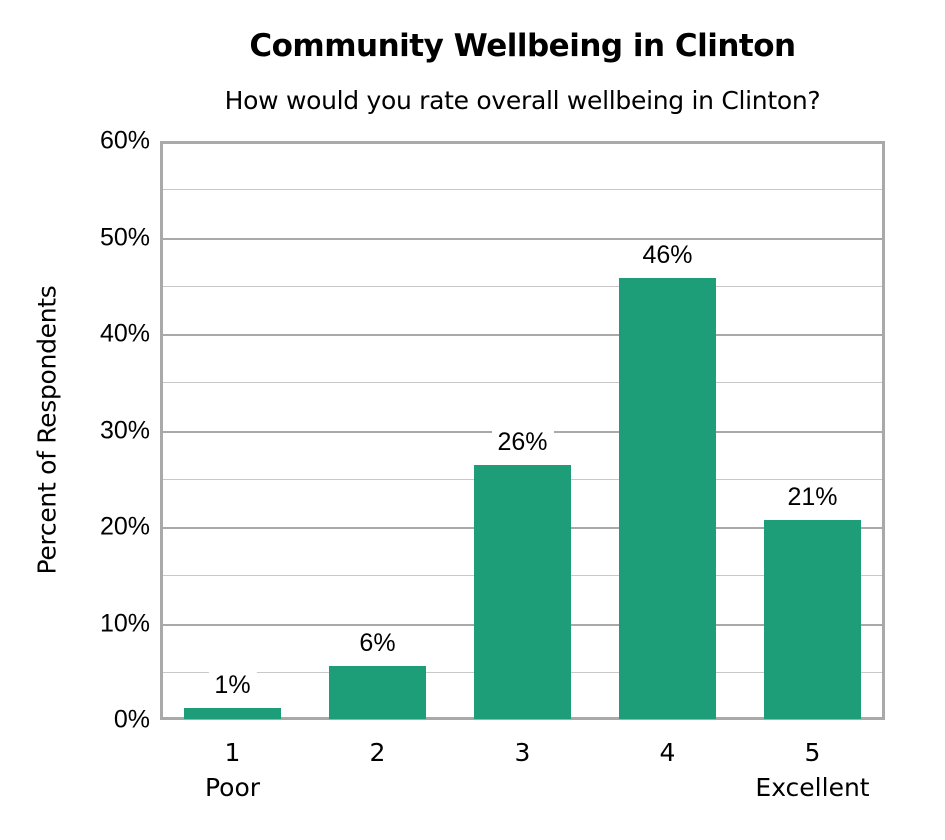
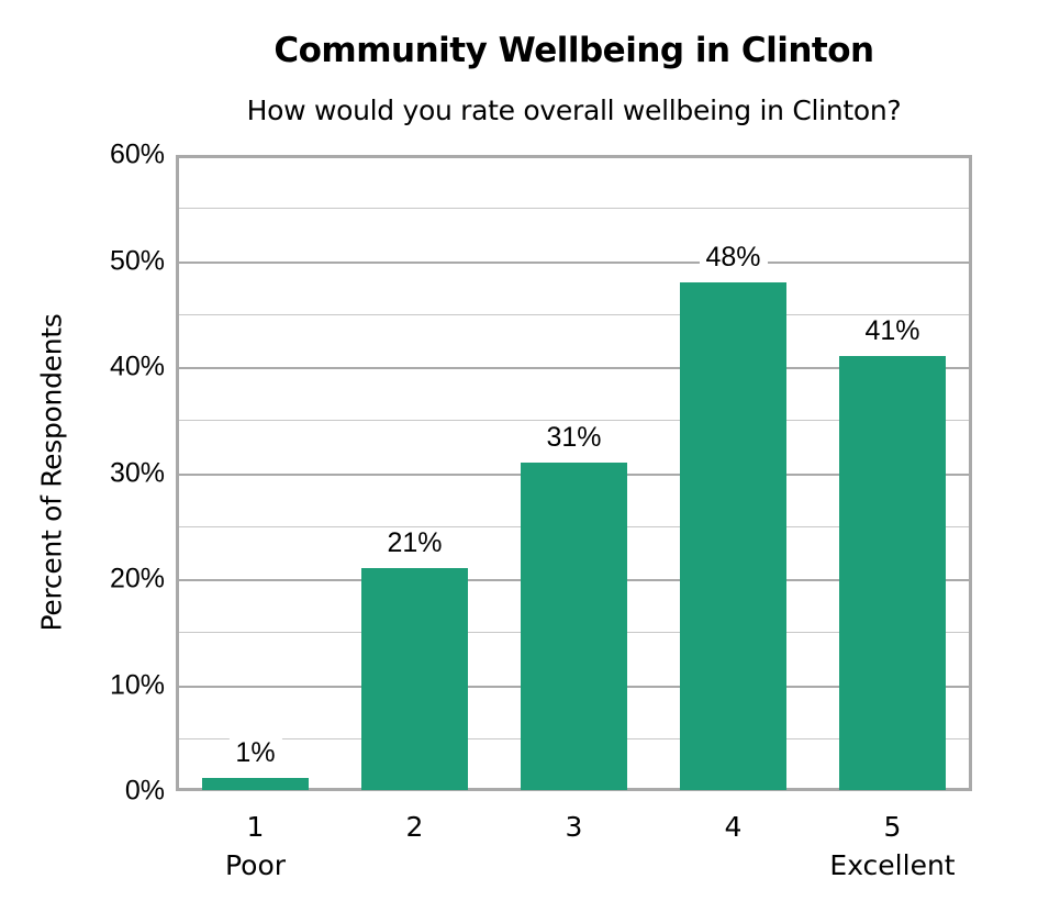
2: 6% -> 21%
3: 26% -> 31%
4: 46% -> 48%
5: 21% -> 41%
